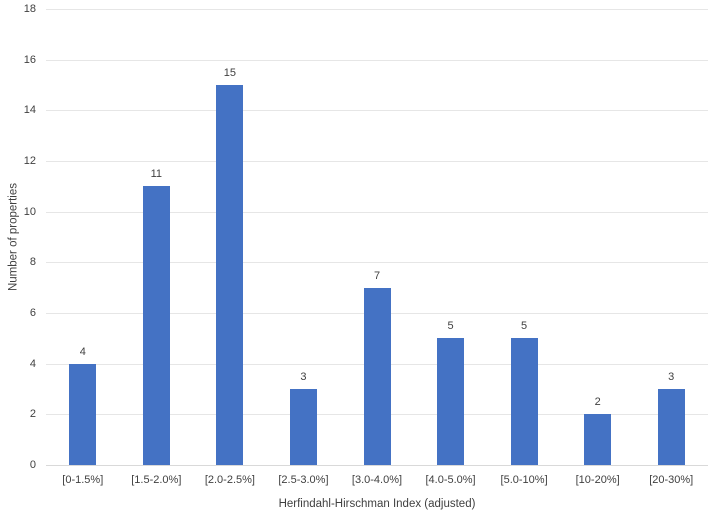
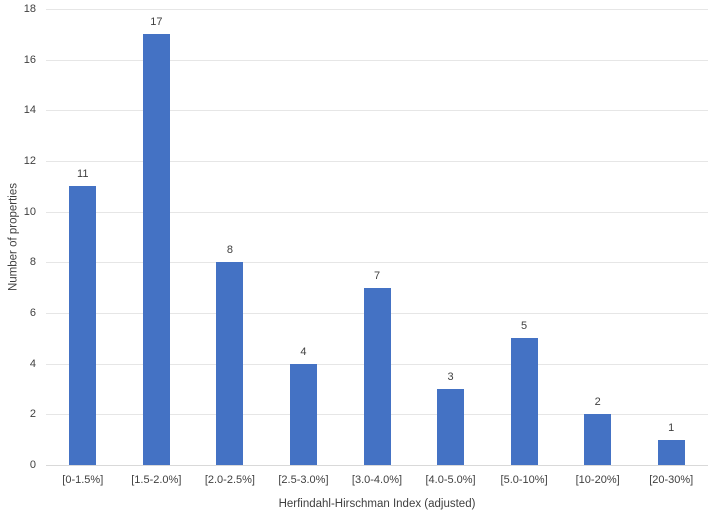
[0-1.5%]: 4 -> 11
[1.5-2.0%]: 11 -> 17
[2.0-2.5%]: 15 -> 8
[2.5-3.0%]: 3 -> 4
[4.0-5.0%]: 5 -> 3
[20-30%]: 3 -> 1
